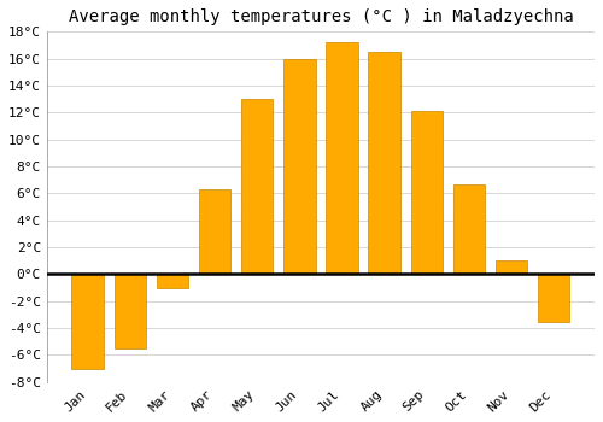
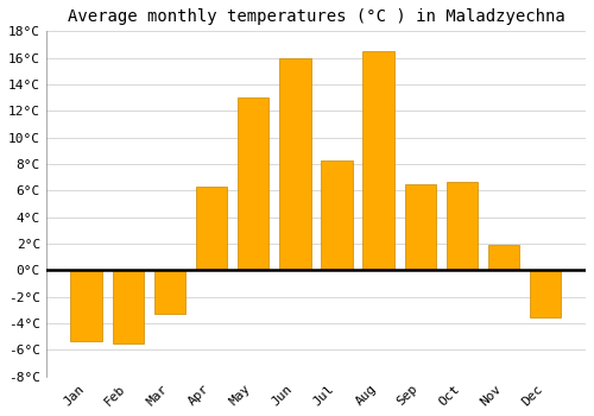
Jan: -7.0°C -> -5.3°C
Mar: -1.0°C -> -3.3°C
Jul: 17.2°C -> 8.3°C
Sep: 12.1°C -> 6.5°C
Nov: 1.0°C -> 1.9°C
